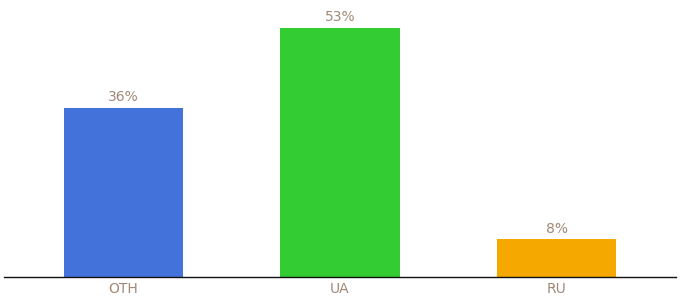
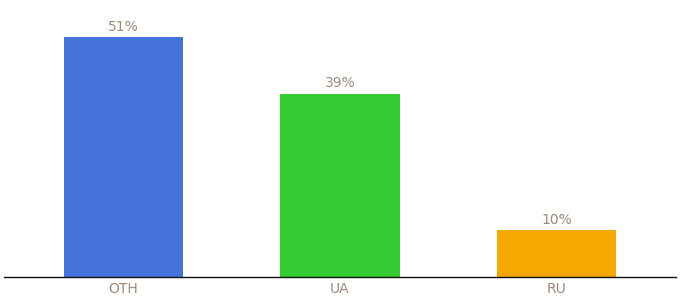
OTH: 36% -> 51%
UA: 53% -> 39%
RU: 8% -> 10%
